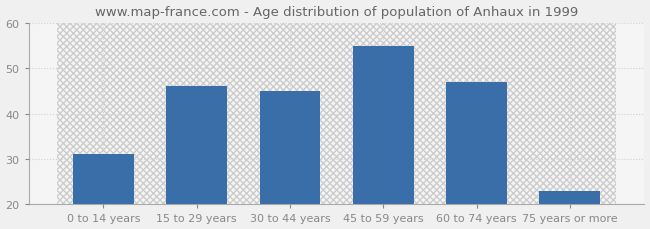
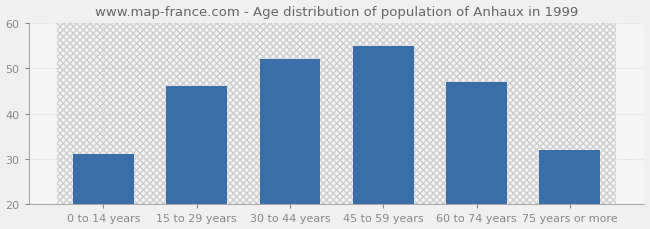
30 to 44 years: 45 -> 52
75 years or more: 23 -> 32
